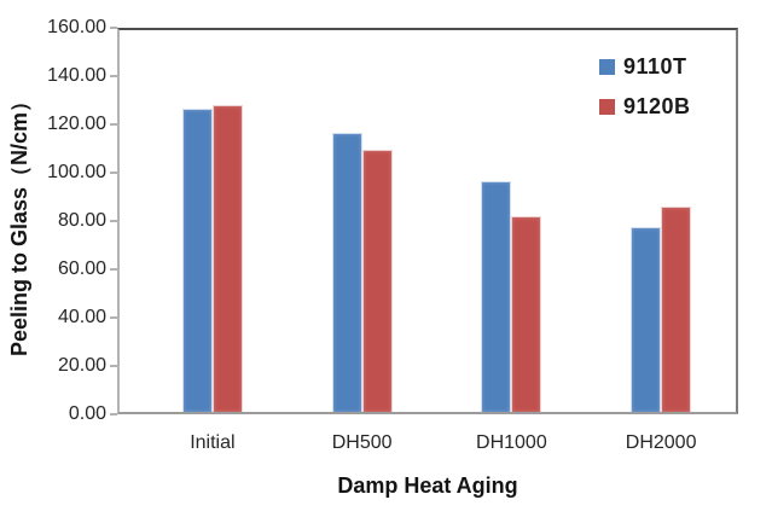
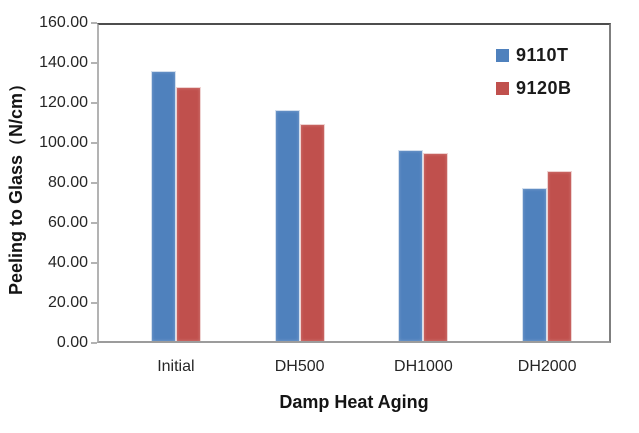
9110T/Initial: 127 -> 136
9120B/DH1000: 82 -> 95
